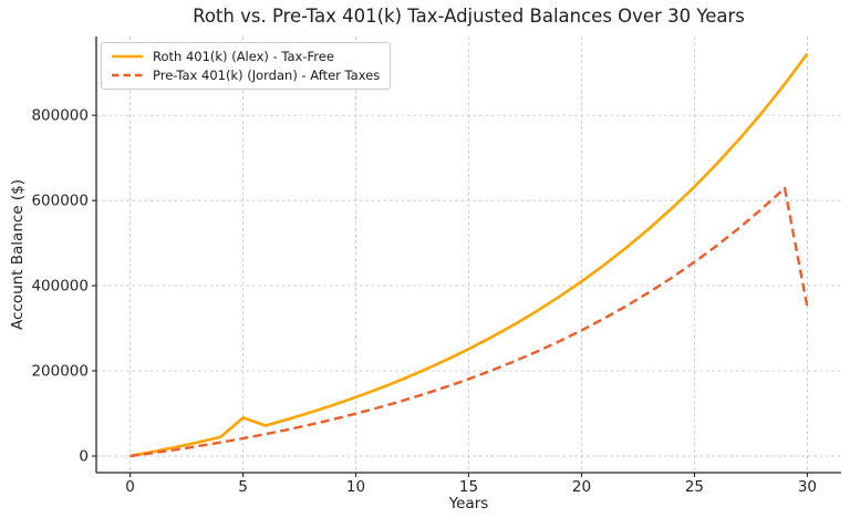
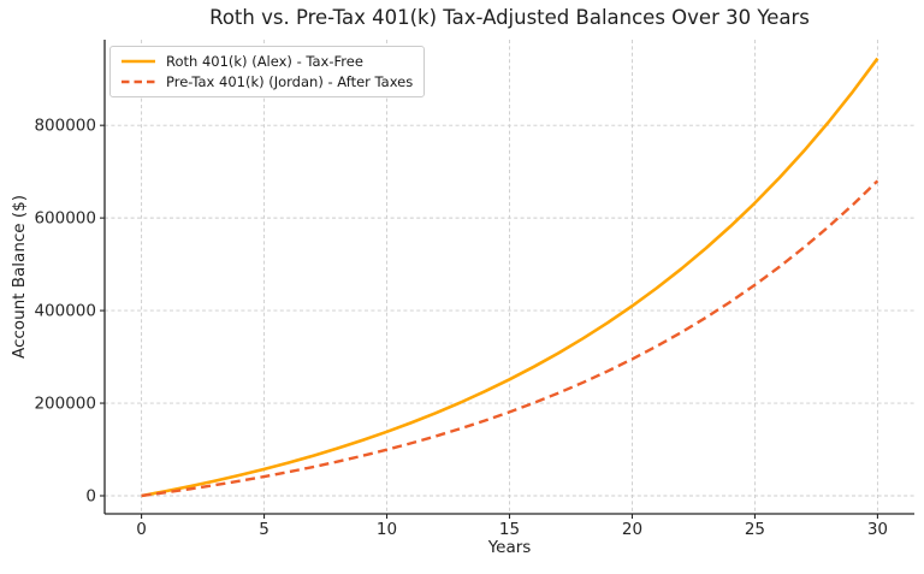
Roth 401(k) (Alex) - Tax-Free/5: 90000 -> 60000
Pre-Tax 401(k) (Jordan) - After Taxes/30: 350000 -> 680000
